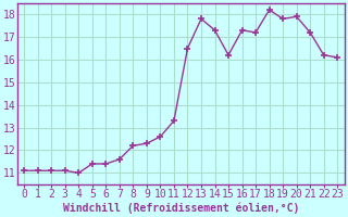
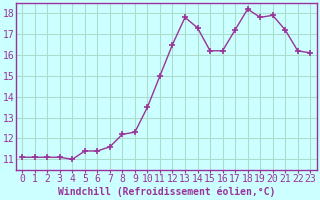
10: 12.6 -> 13.5
11: 13.3 -> 15.0
16: 17.3 -> 16.2
